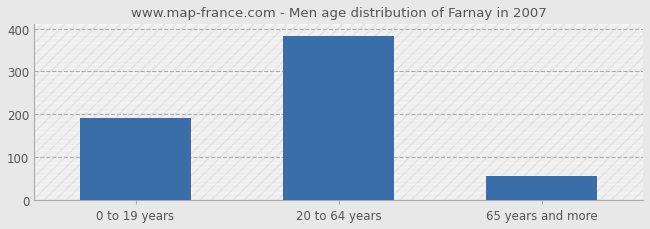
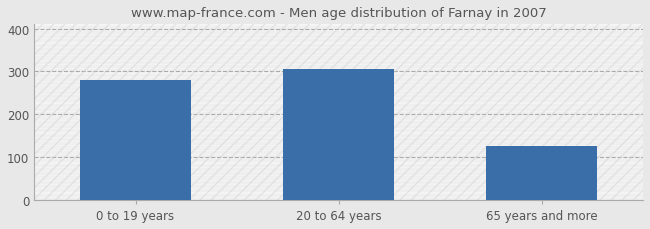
0 to 19 years: 192 -> 280
20 to 64 years: 383 -> 305
65 years and more: 57 -> 125
